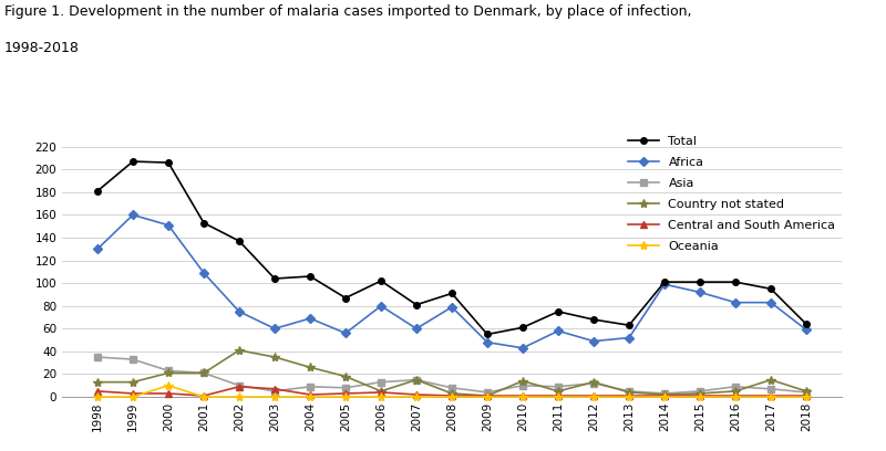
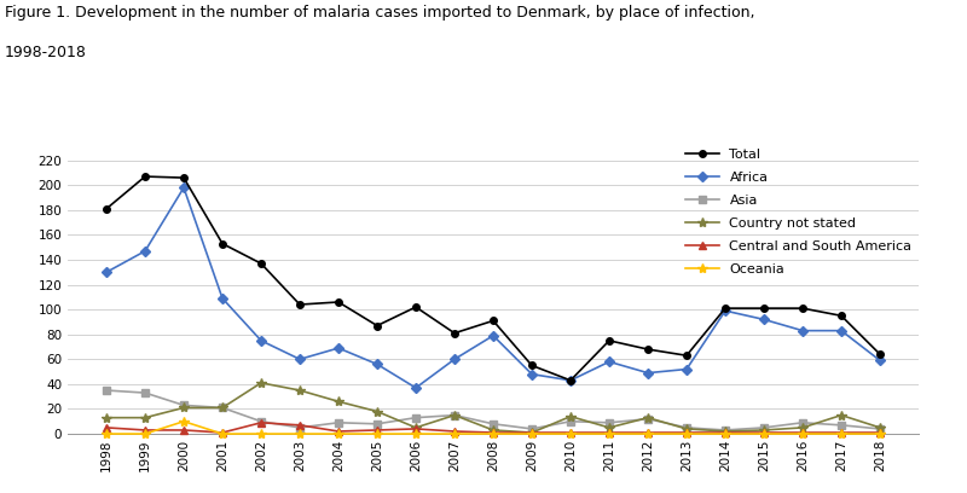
Africa/1999: 160 -> 147
Africa/2000: 151 -> 198
Africa/2006: 80 -> 37
Total/2010: 61 -> 43
